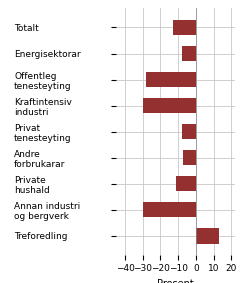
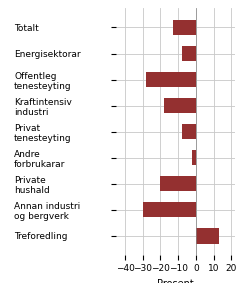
Kraftintensiv industri: -30 -> -18
Andre forbrukarar: -7 -> -2
Private hushald: -11 -> -20
